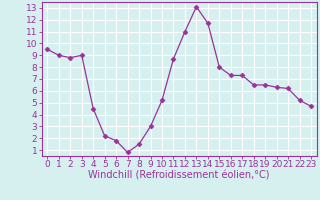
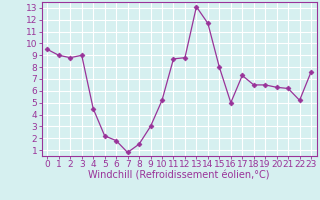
12: 11.0 -> 8.8
16: 7.3 -> 5.0
23: 4.7 -> 7.6
